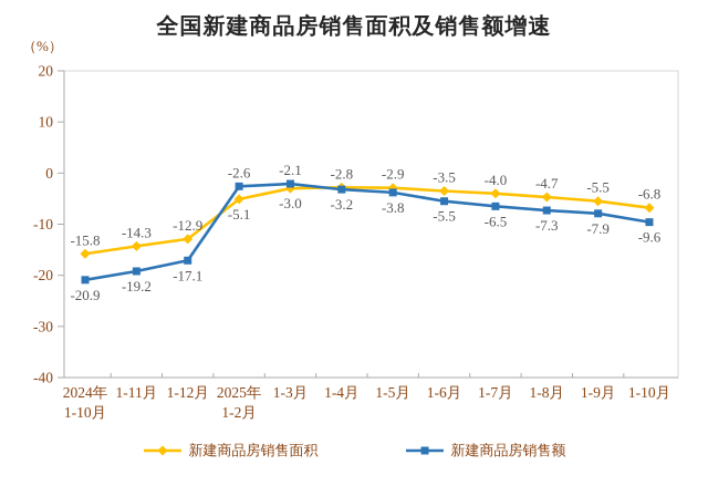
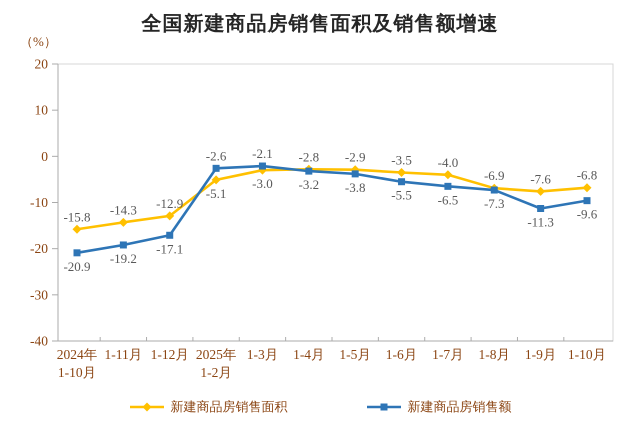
新建商品房销售面积/1-8月: -4.7 -> -6.9
新建商品房销售面积/1-9月: -5.5 -> -7.6
新建商品房销售额/1-9月: -7.9 -> -11.3
